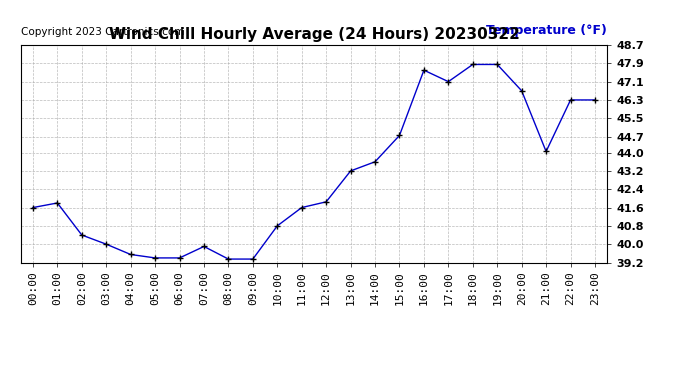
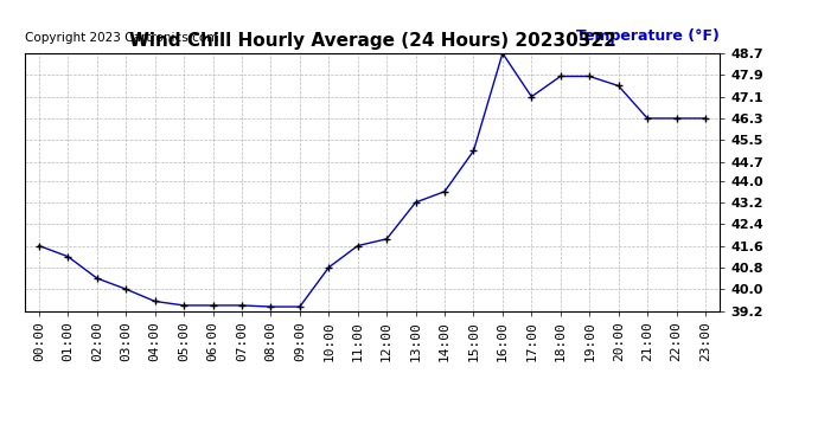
01:00: 41.80 -> 41.20
07:00: 39.90 -> 39.40
15:00: 44.75 -> 45.10
16:00: 47.60 -> 48.70
20:00: 46.70 -> 47.50
21:00: 44.05 -> 46.30
